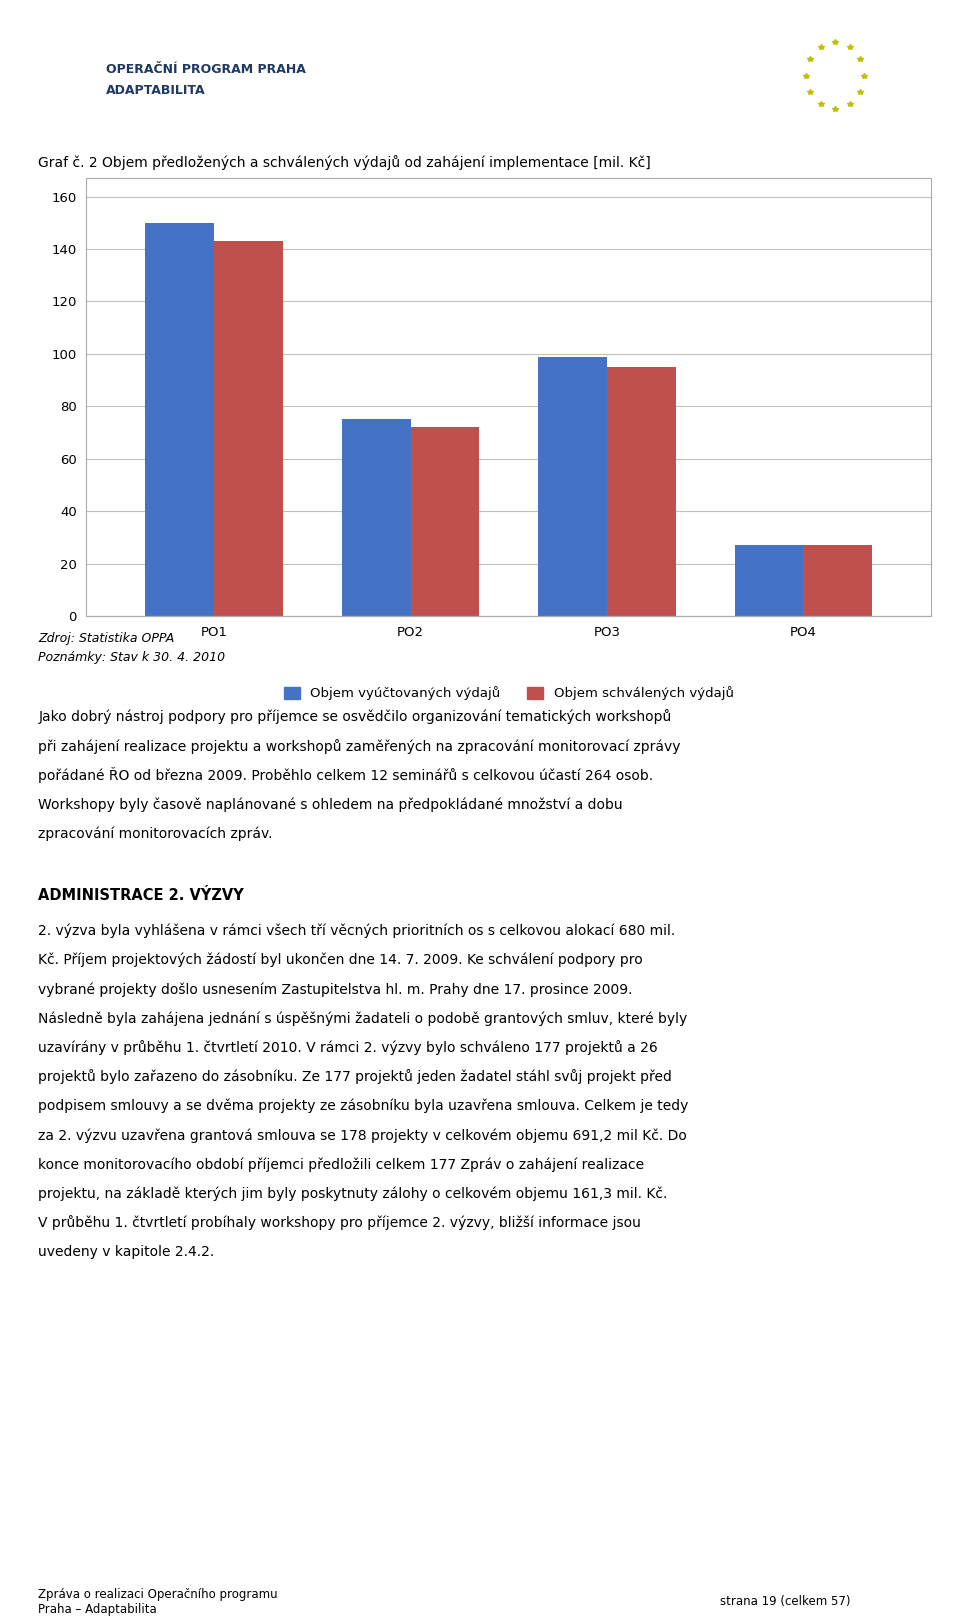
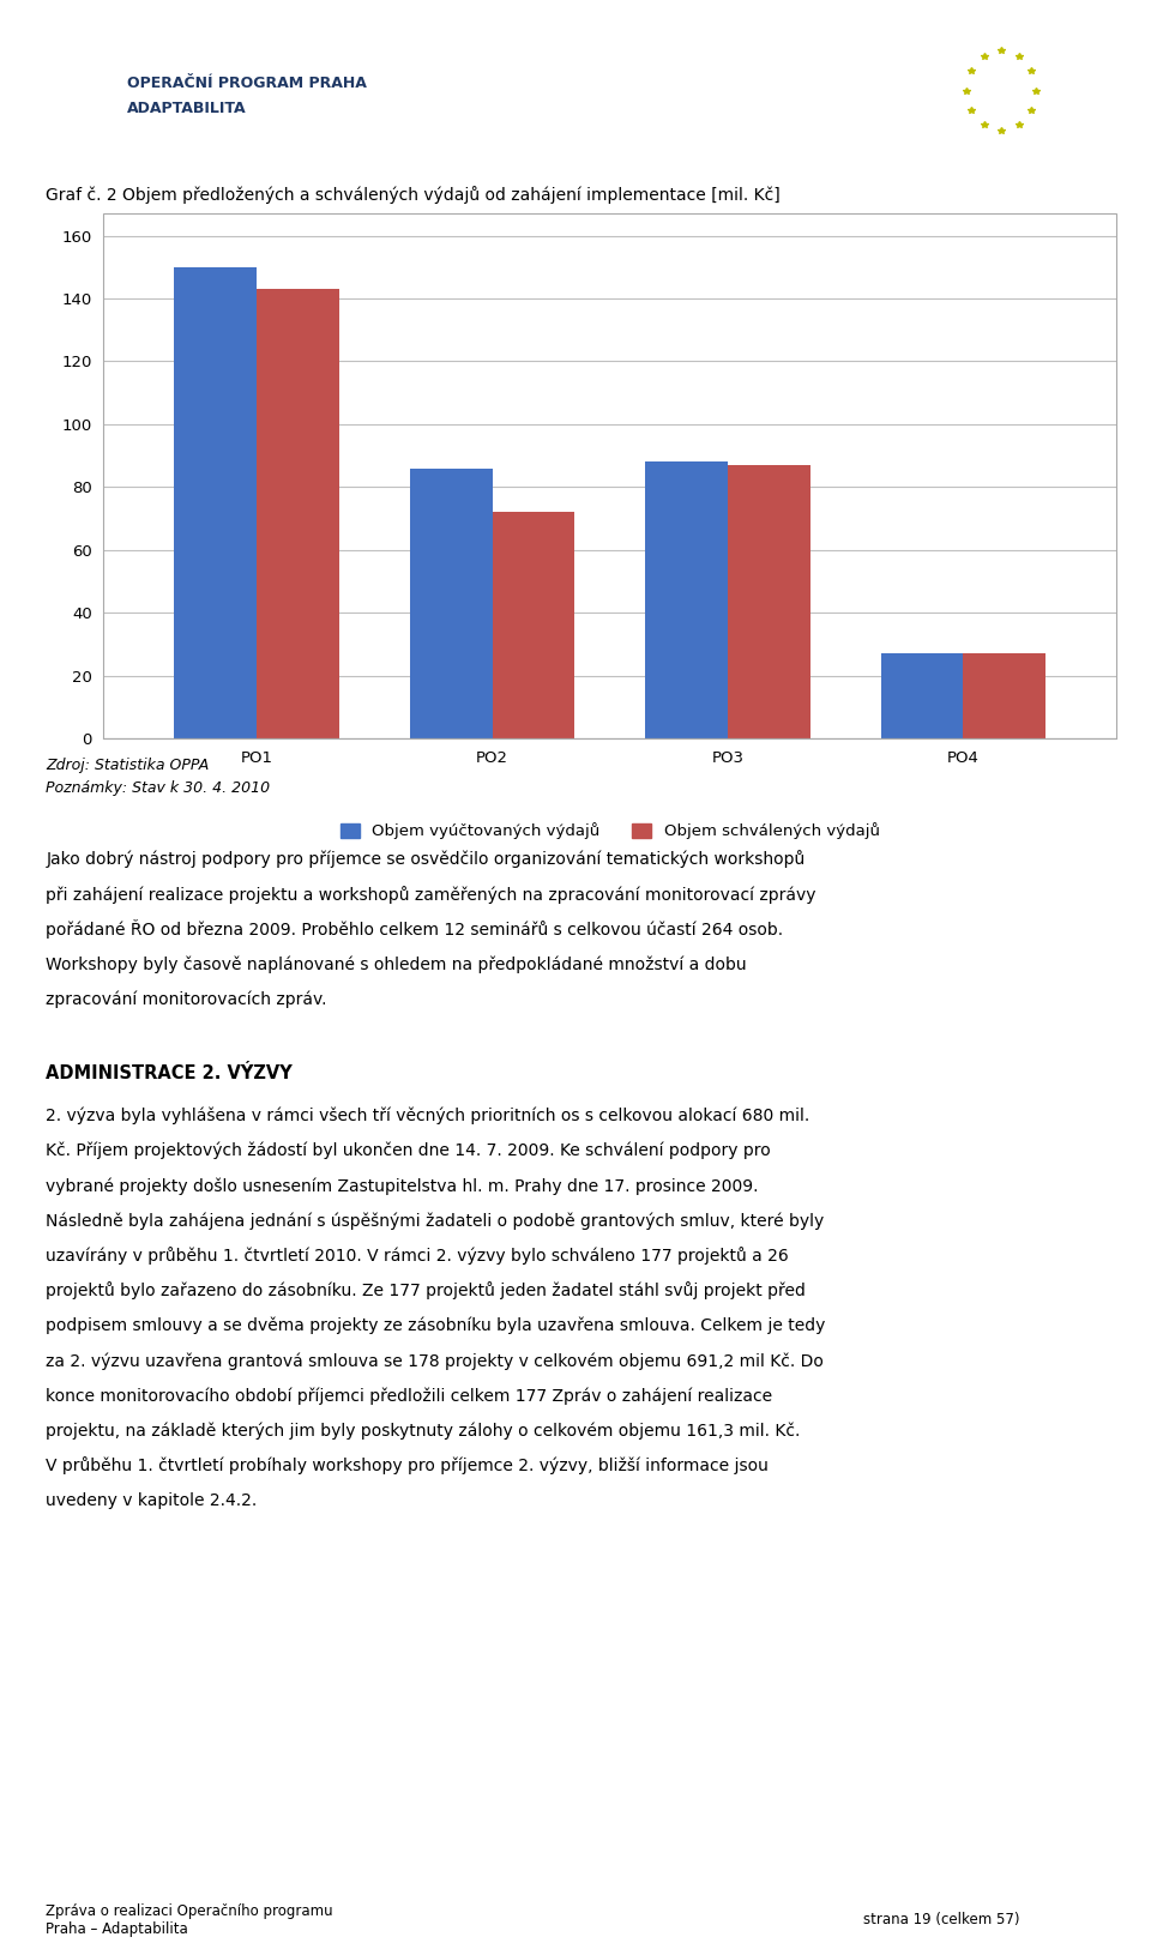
Objem vyúčtovaných výdajů/PO2: 75 -> 86
Objem vyúčtovaných výdajů/PO3: 99 -> 88
Objem schválených výdajů/PO3: 95 -> 87
